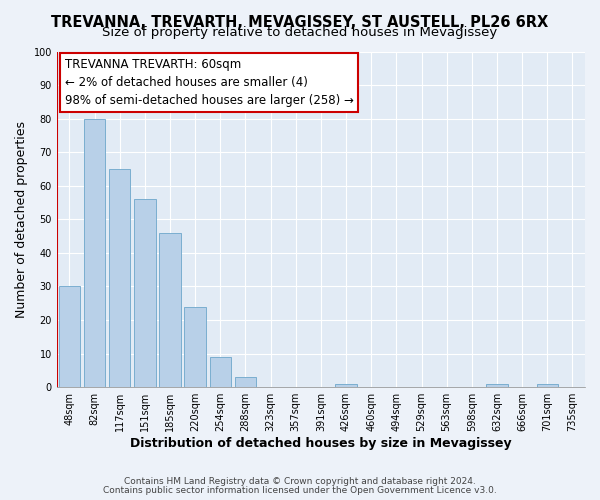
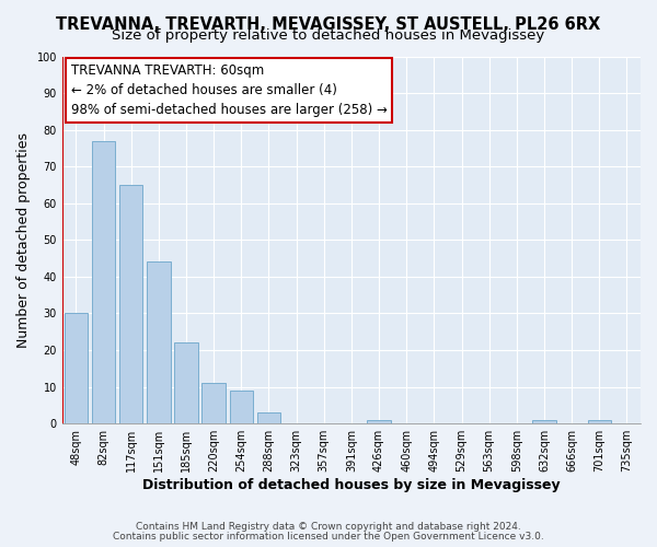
82sqm: 80 -> 77
151sqm: 56 -> 44
185sqm: 46 -> 22
220sqm: 24 -> 11
